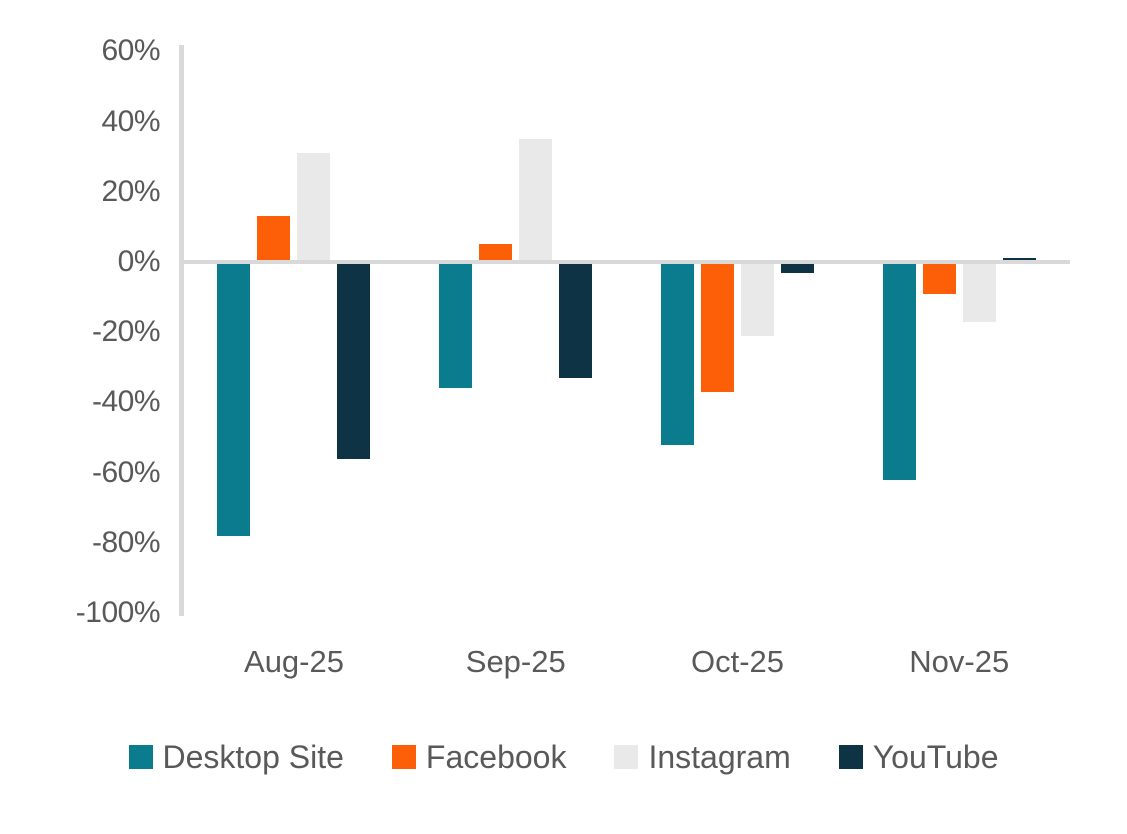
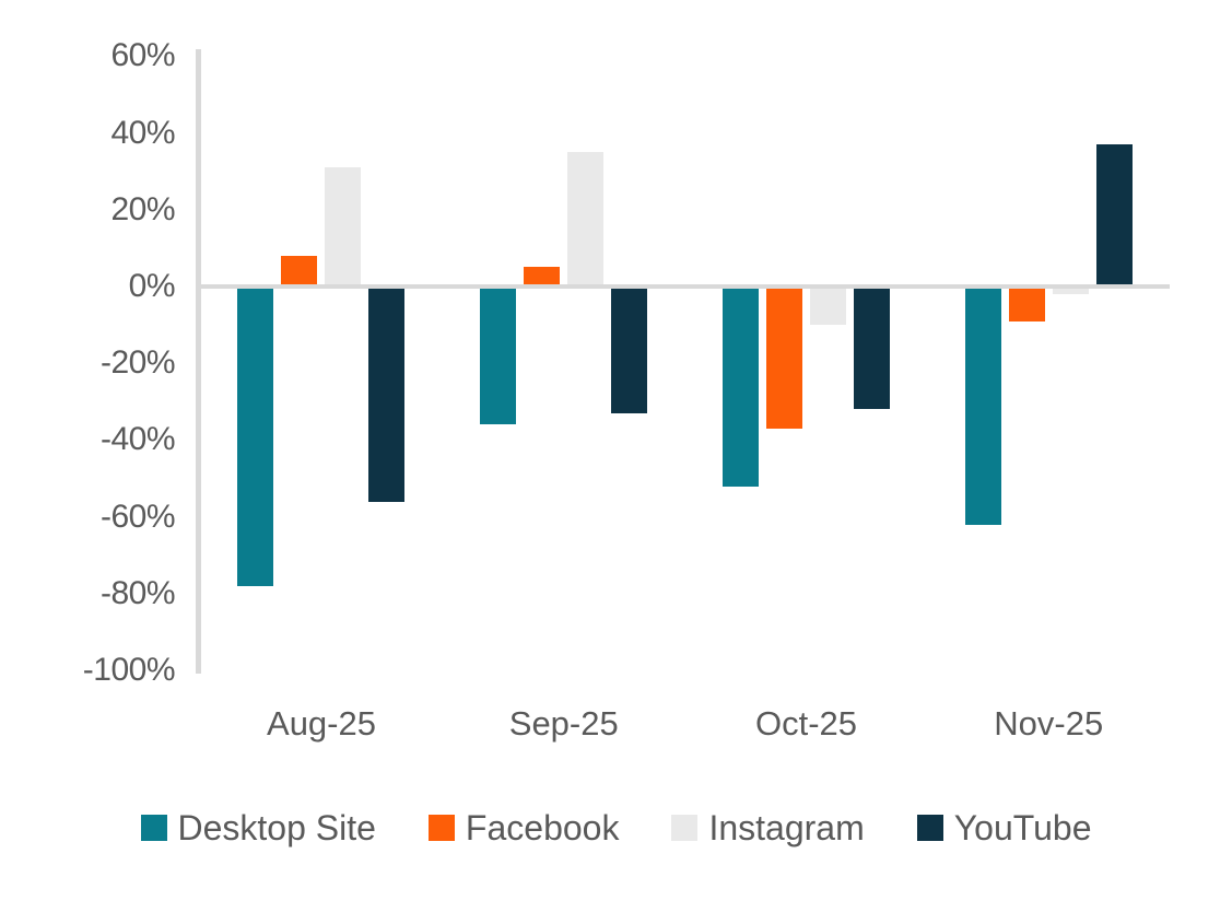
Facebook/Aug-25: 13% -> 8%
Instagram/Oct-25: -21% -> -10%
YouTube/Oct-25: -3% -> -32%
Instagram/Nov-25: -17% -> -2%
YouTube/Nov-25: 1% -> 37%
